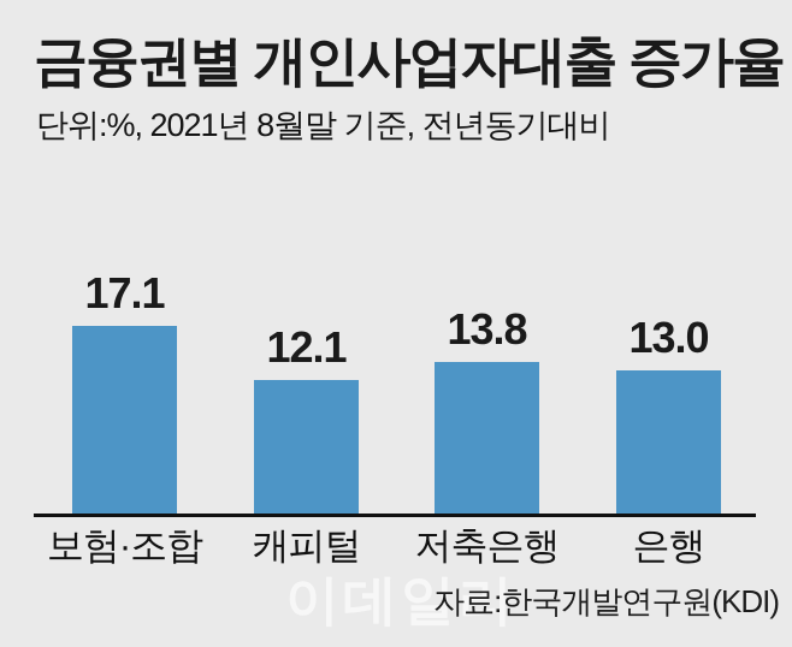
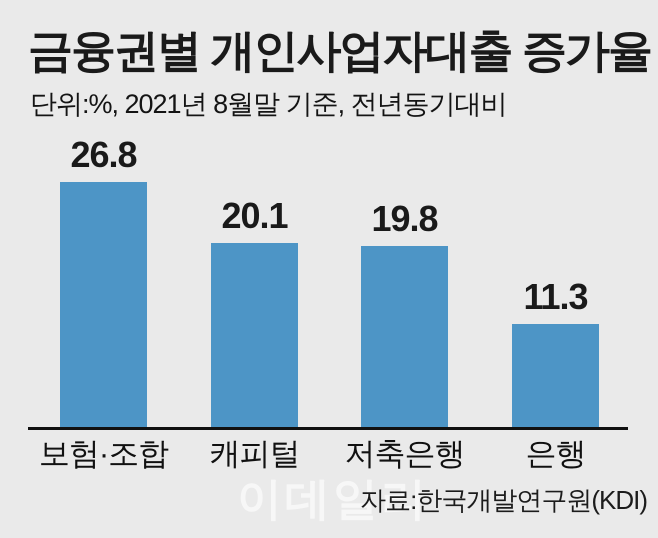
보험·조합: 17.1 -> 26.8
캐피털: 12.1 -> 20.1
저축은행: 13.8 -> 19.8
은행: 13.0 -> 11.3
